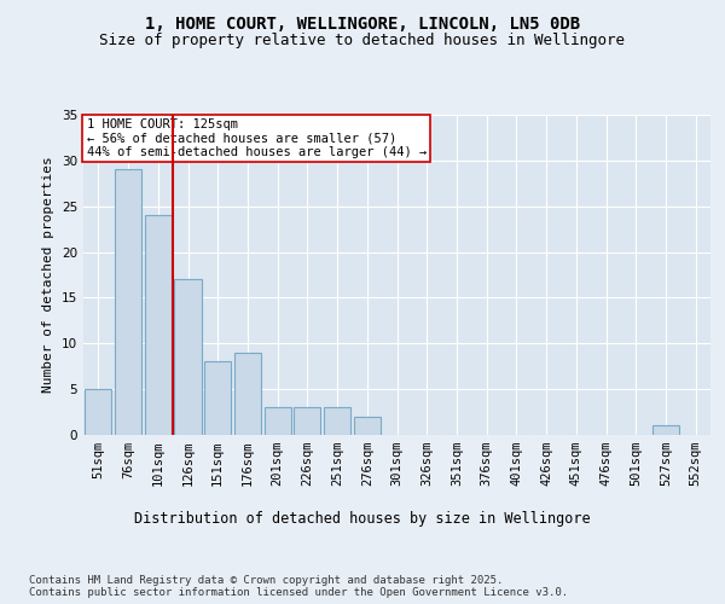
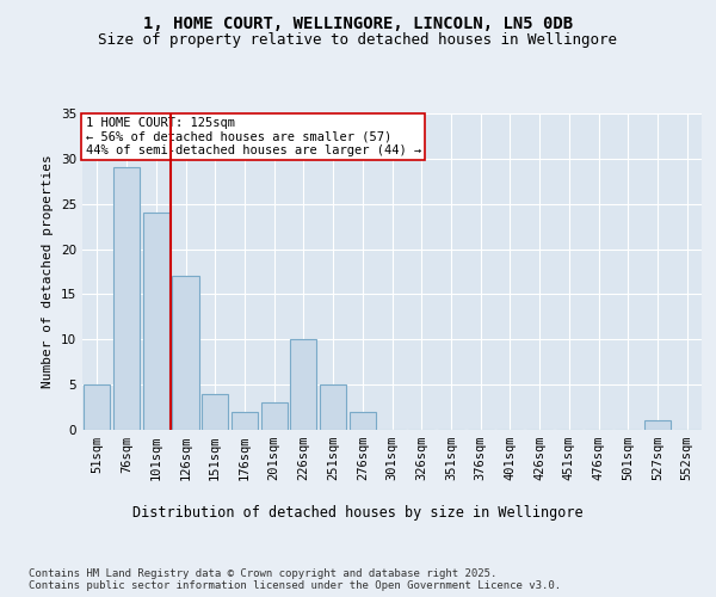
151sqm: 8 -> 4
176sqm: 9 -> 2
226sqm: 3 -> 10
251sqm: 3 -> 5
